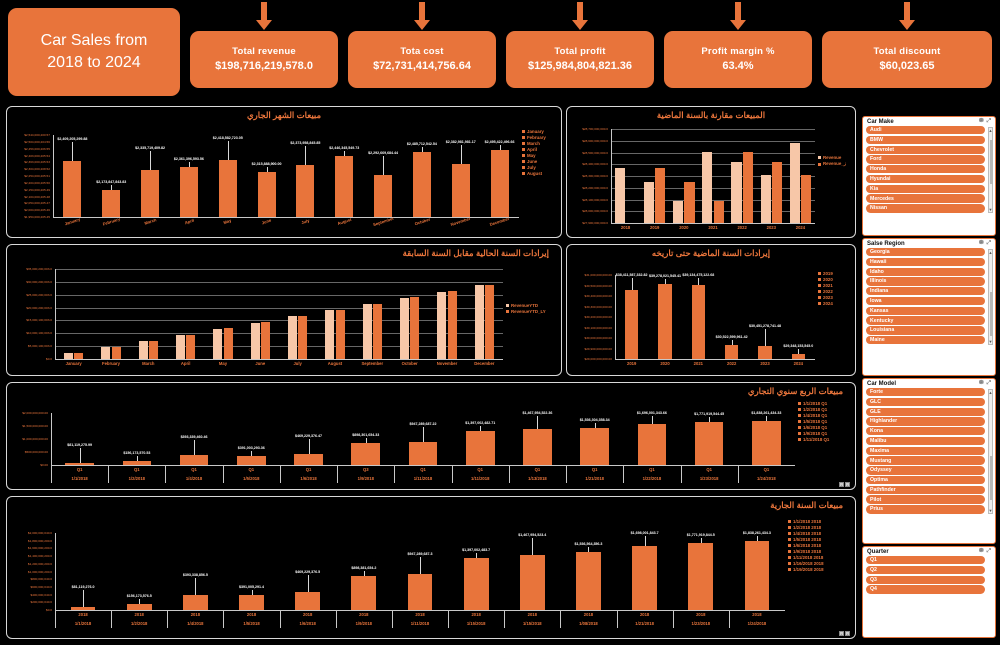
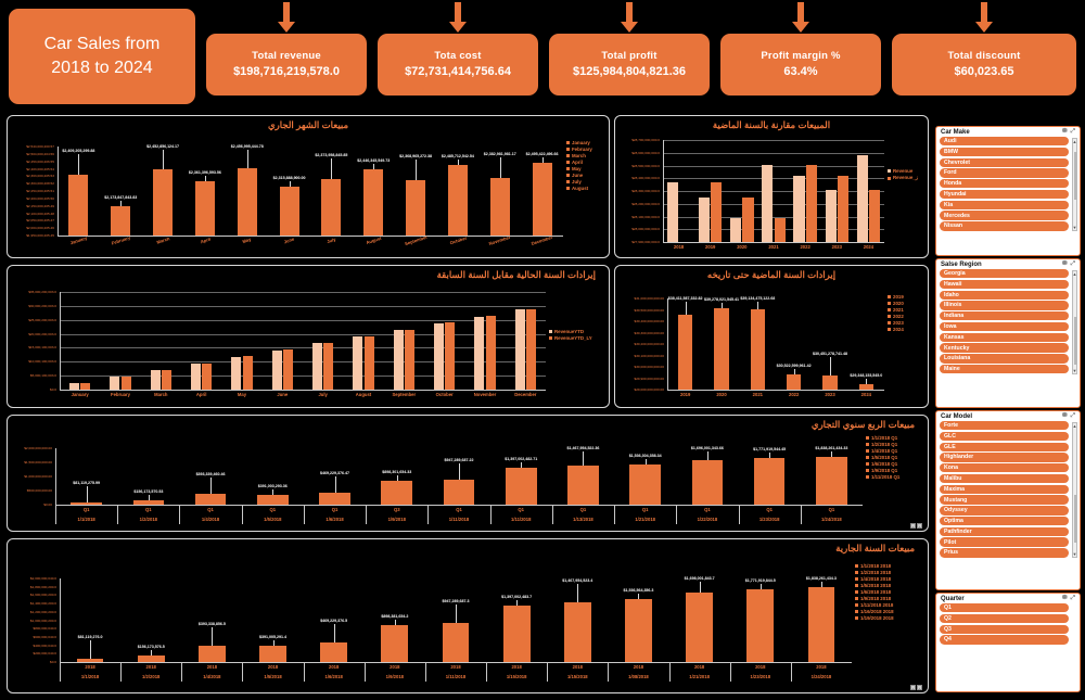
مبيعات الشهر الجاري/March: $2,335,719,409.82 -> $2,452,856,124.17
مبيعات الشهر الجاري/May: $2,418,582,723.05 -> $2,456,995,444.78
مبيعات الشهر الجاري/September: $2,292,669,684.44 -> $2,368,965,272.38
